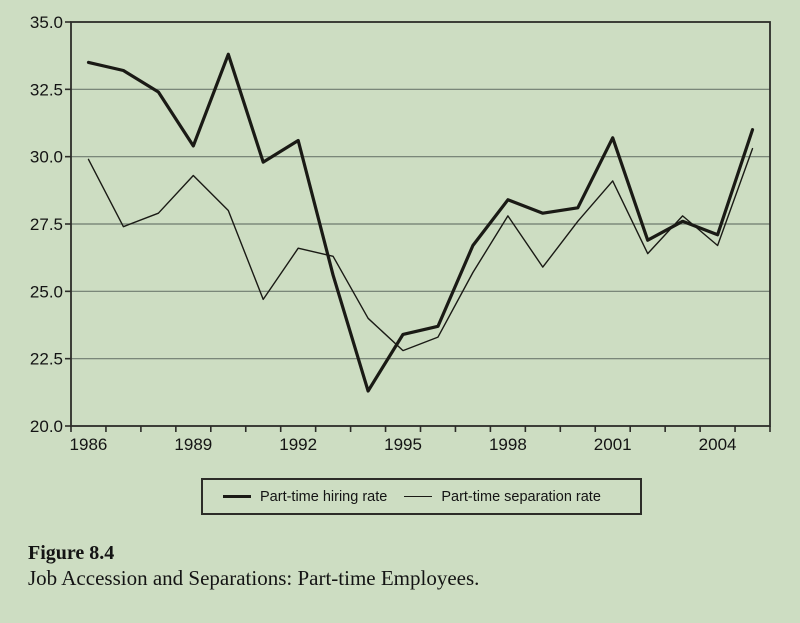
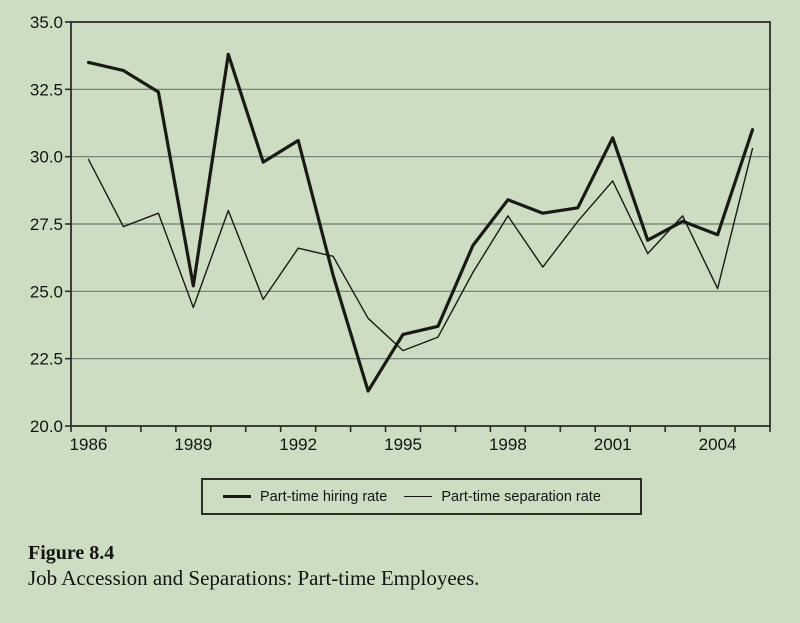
Part-time hiring rate/1989: 30.4 -> 25.2
Part-time separation rate/1989: 29.3 -> 24.4
Part-time separation rate/2004: 26.7 -> 25.1
